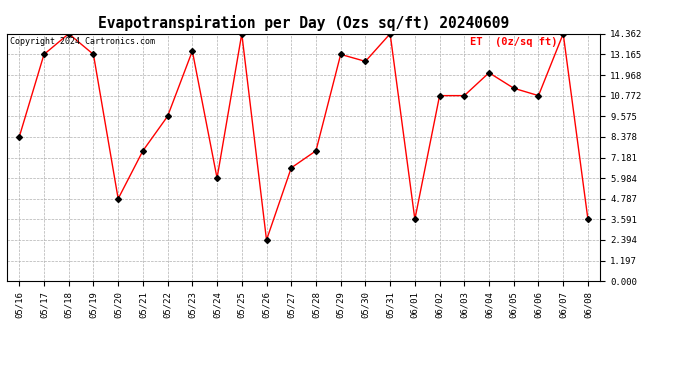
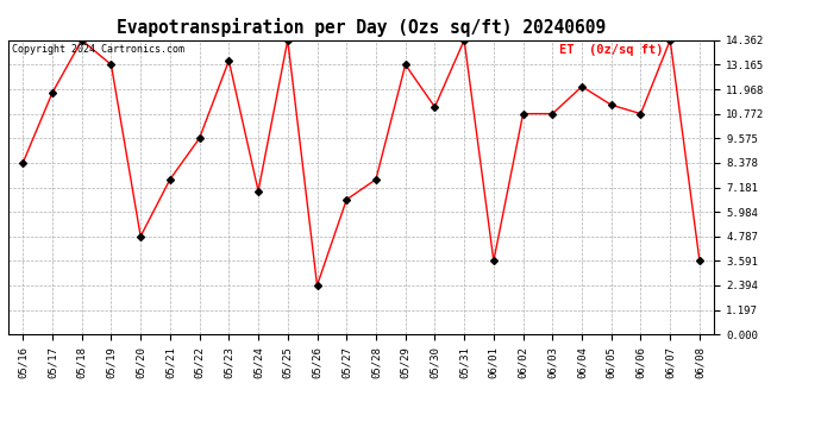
05/17: 13.2 -> 11.8
05/24: 6.0 -> 7.0
05/30: 12.8 -> 11.1
